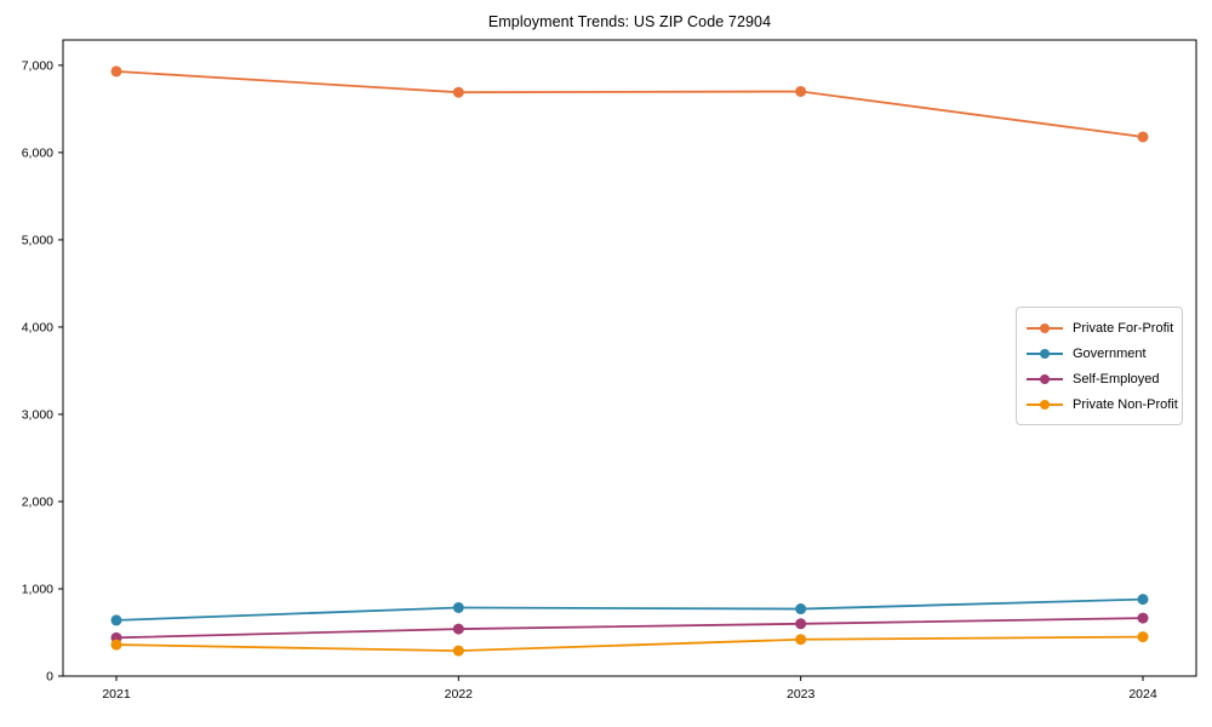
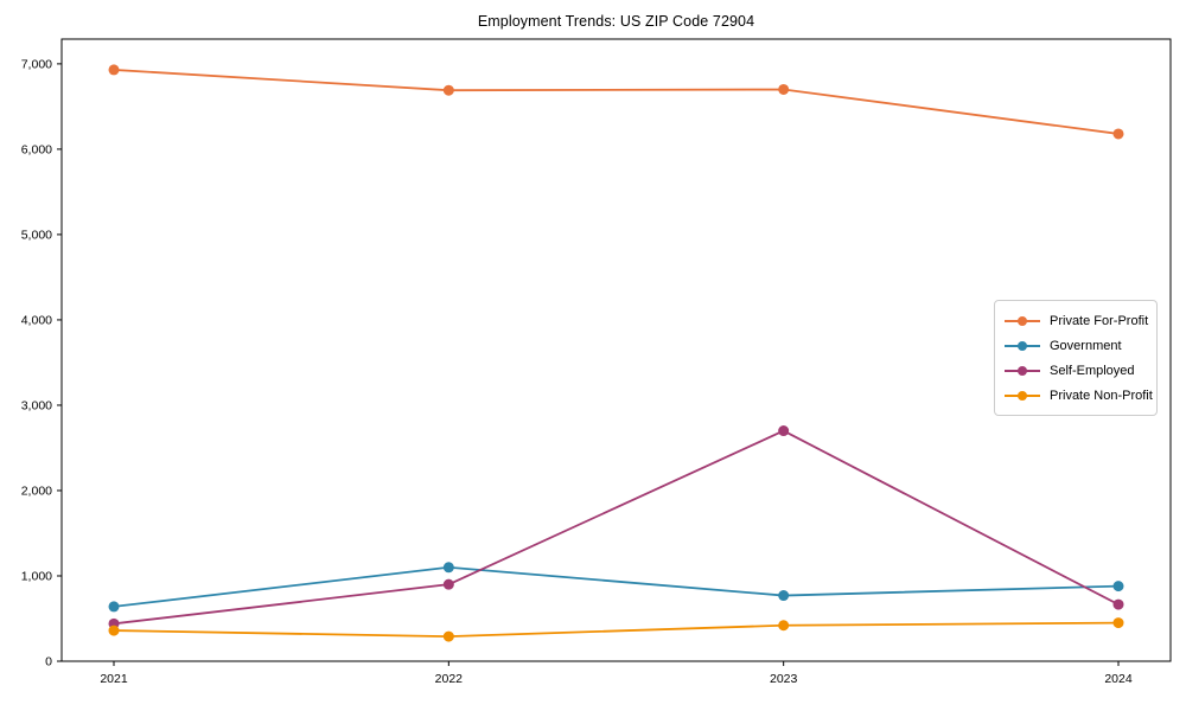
Government/2022: 800 -> 1100
Self-Employed/2022: 500 -> 900
Self-Employed/2023: 600 -> 2700
